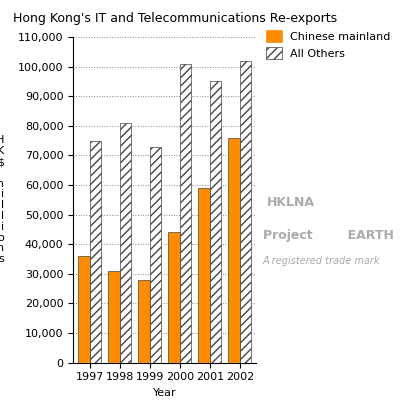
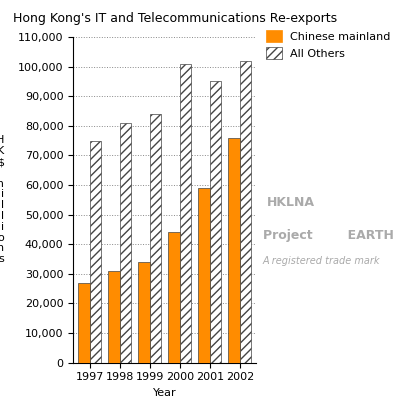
Chinese mainland/1997: 36,000 -> 27,000
Chinese mainland/1999: 28,000 -> 34,000
All Others/1999: 73,000 -> 84,000
